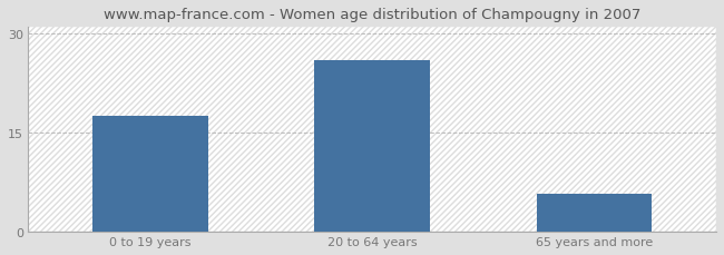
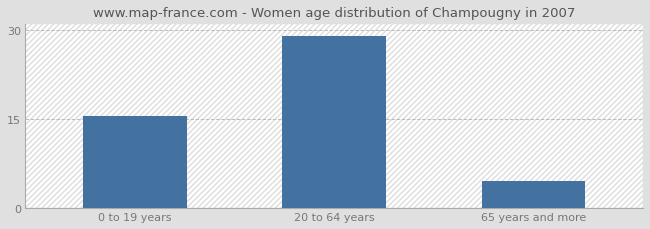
0 to 19 years: 17.6 -> 15.5
20 to 64 years: 26.0 -> 29.0
65 years and more: 5.8 -> 4.5
